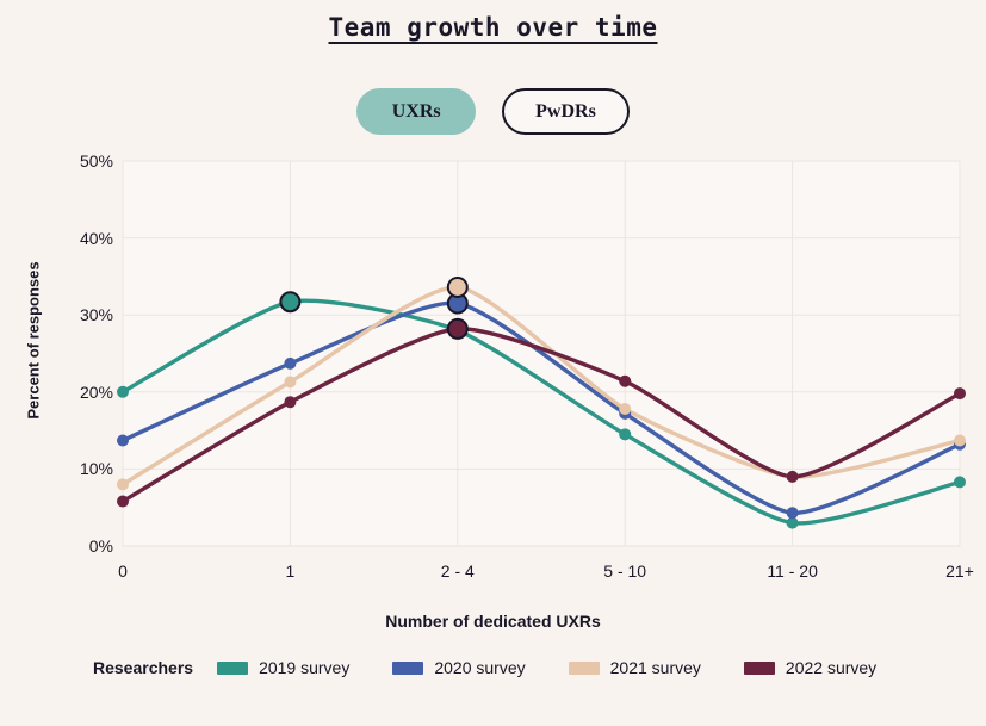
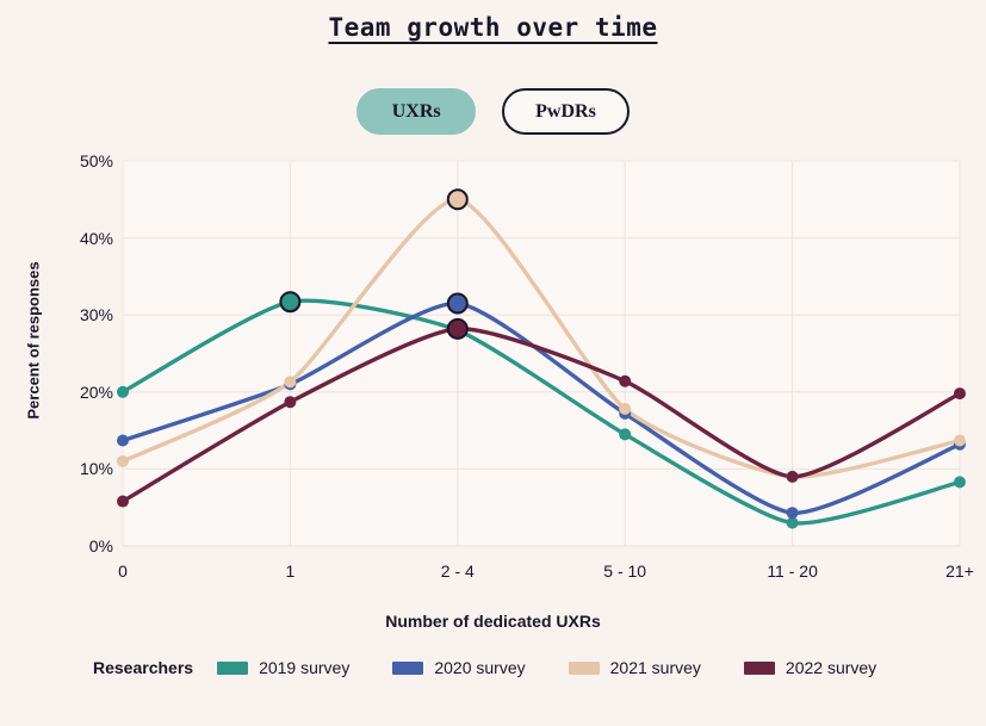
2021 survey/0: 8% -> 11%
2020 survey/1: 24% -> 21%
2021 survey/2 - 4: 34% -> 45%
